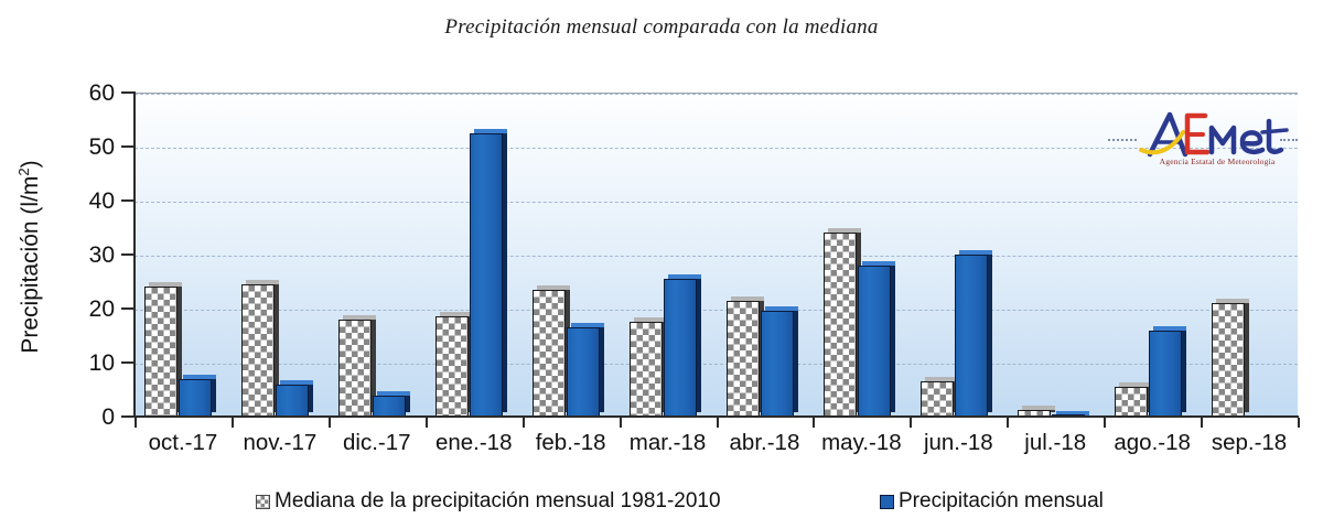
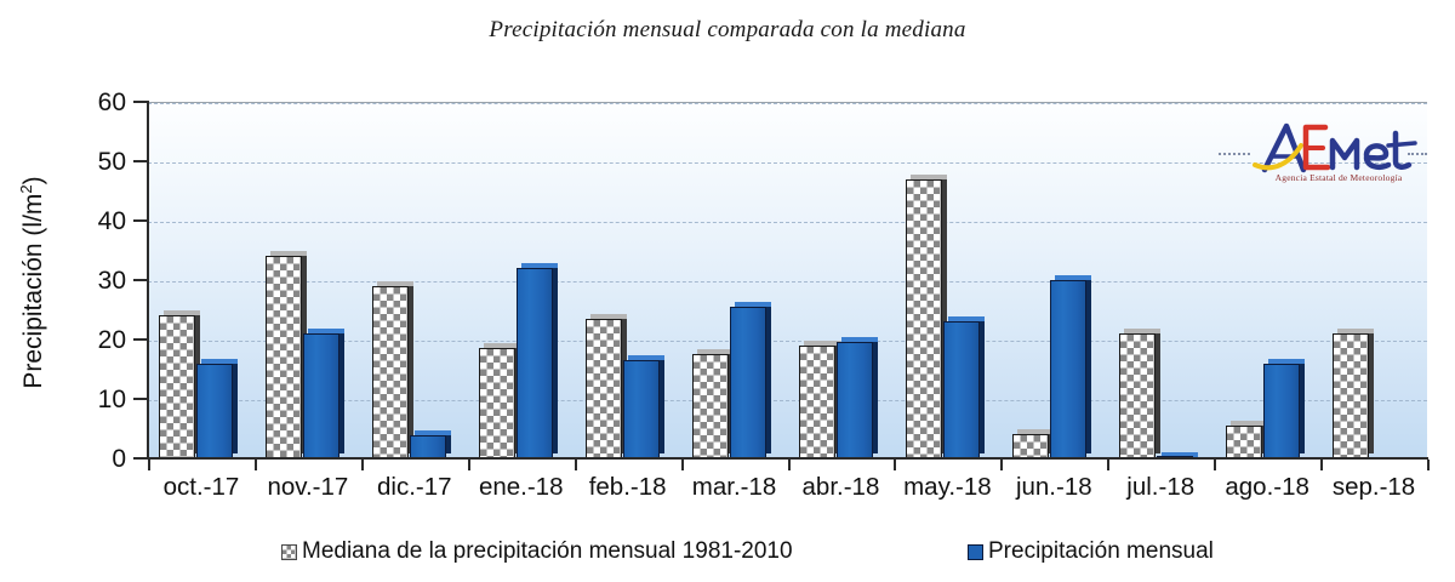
Precipitación mensual/oct.-17: 7 -> 16
Mediana de la precipitación mensual 1981-2010/nov.-17: 24 -> 34
Precipitación mensual/nov.-17: 6 -> 21
Mediana de la precipitación mensual 1981-2010/dic.-17: 18 -> 29
Precipitación mensual/ene.-18: 52 -> 32
Mediana de la precipitación mensual 1981-2010/abr.-18: 22 -> 19
Mediana de la precipitación mensual 1981-2010/may.-18: 34 -> 47
Precipitación mensual/may.-18: 28 -> 23
Mediana de la precipitación mensual 1981-2010/jun.-18: 6 -> 4
Mediana de la precipitación mensual 1981-2010/jul.-18: 1 -> 21
